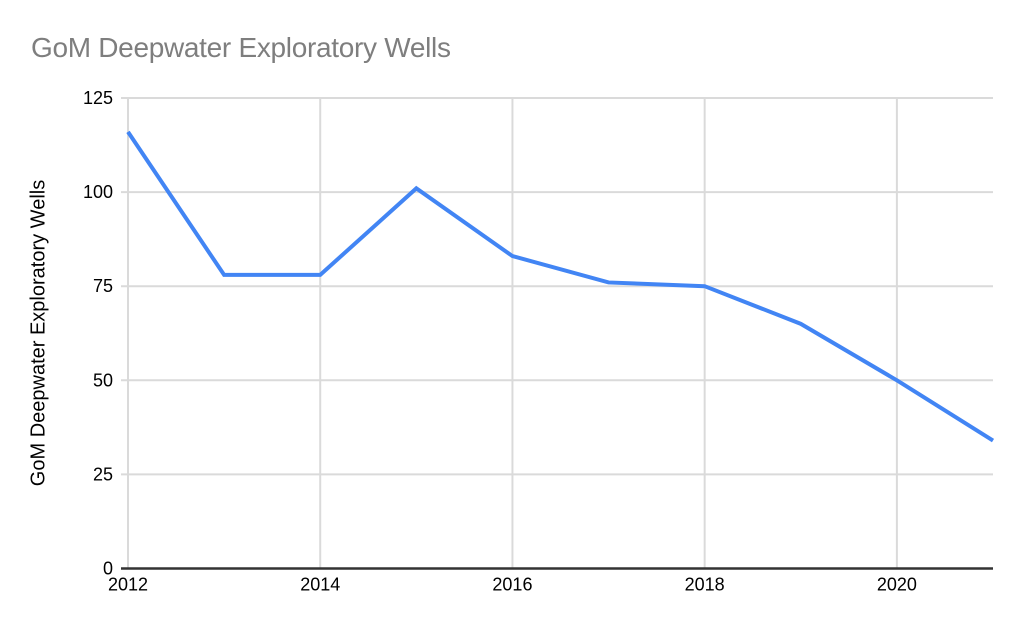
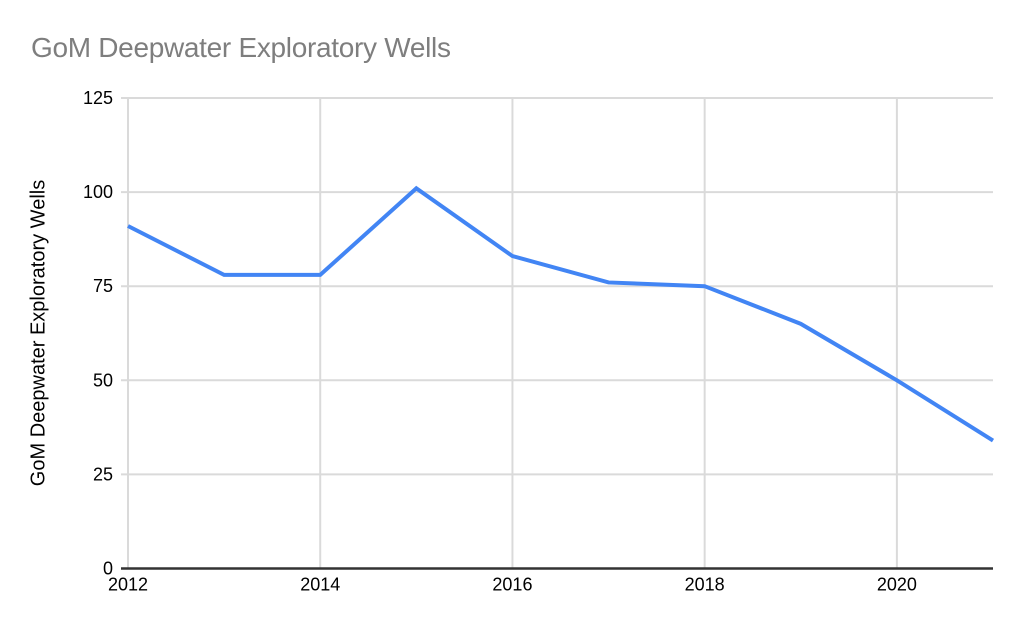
2012: 116 -> 91
